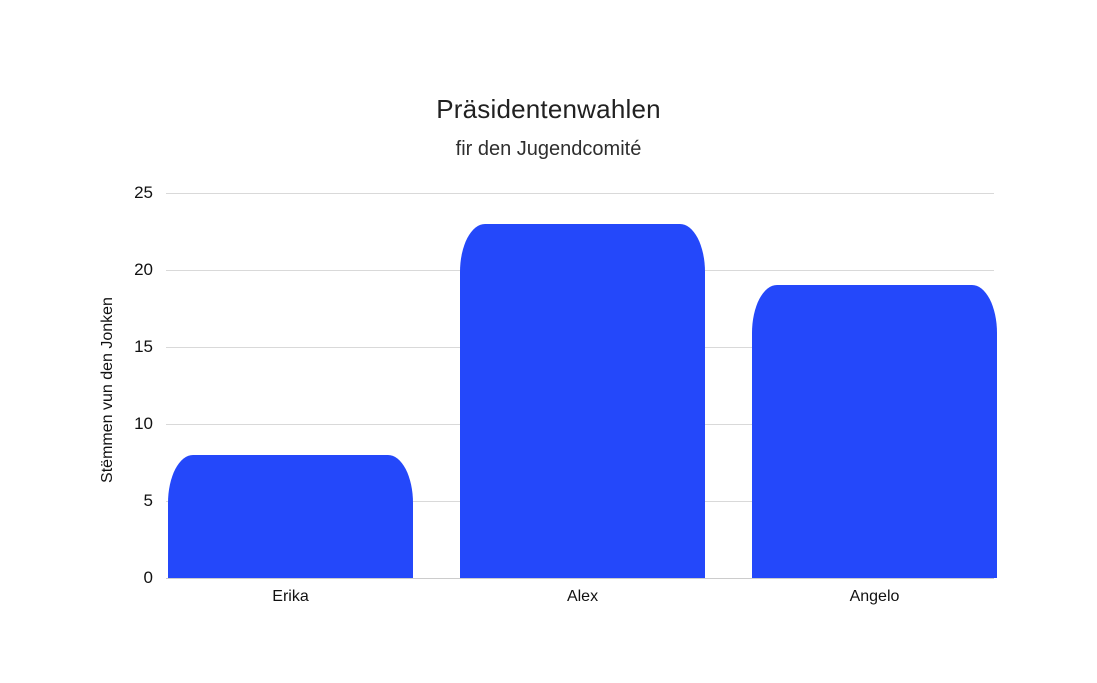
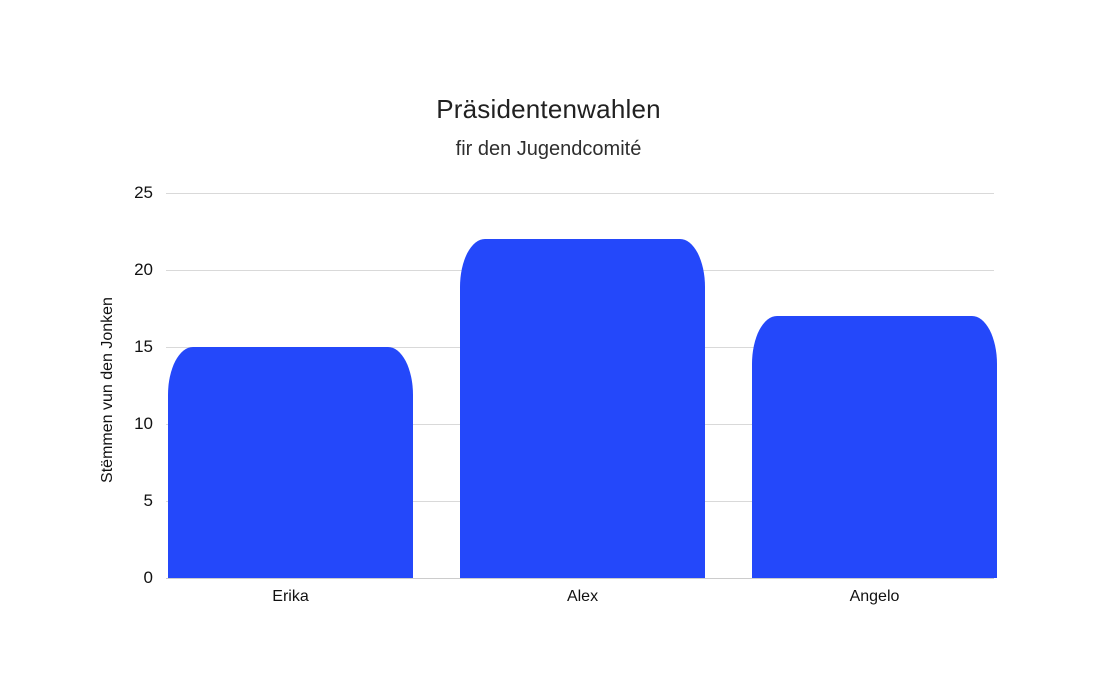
Erika: 8 -> 15
Alex: 23 -> 22
Angelo: 19 -> 17
